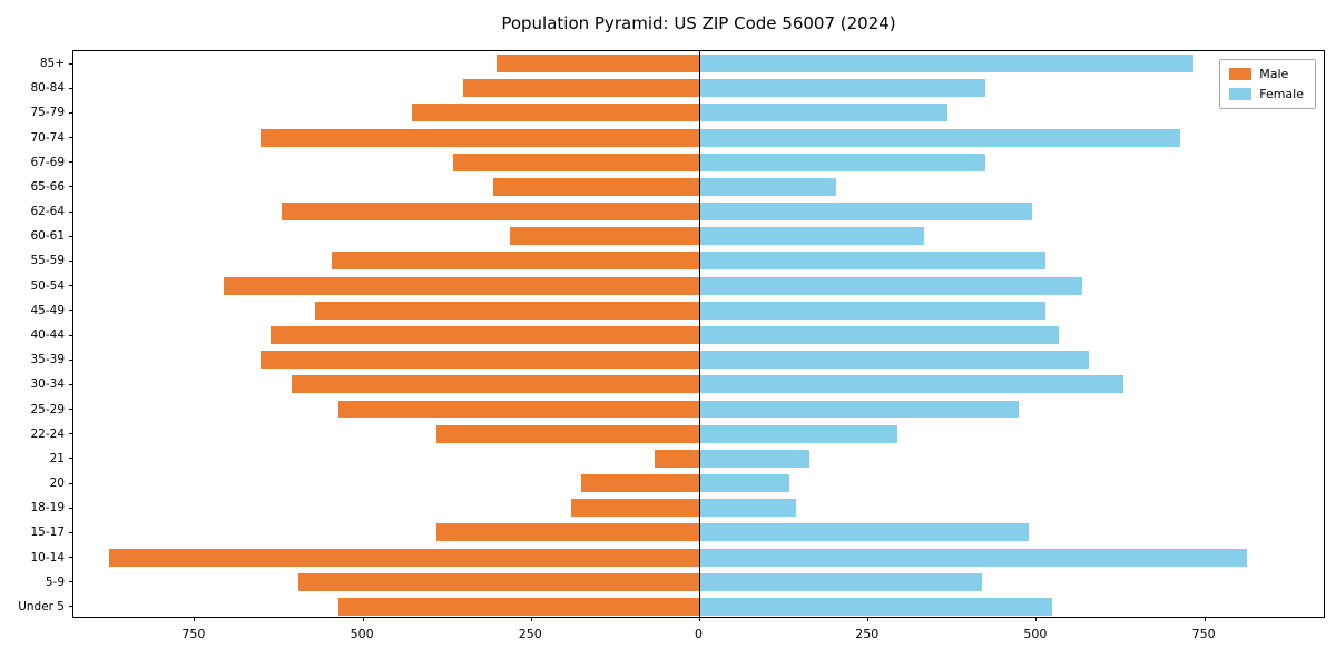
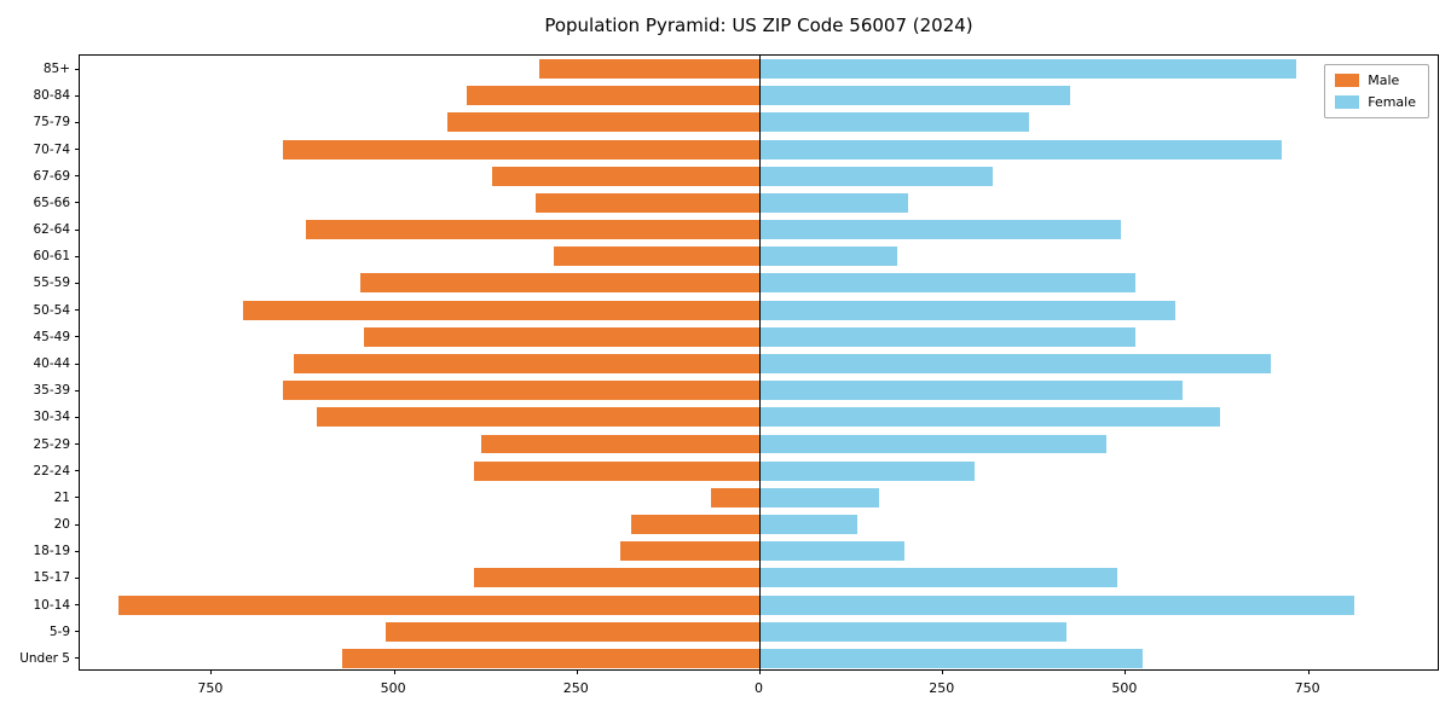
Male/80-84: 350 -> 400
Female/67-69: 420 -> 320
Female/60-61: 340 -> 190
Male/45-49: 570 -> 540
Female/40-44: 540 -> 700
Male/25-29: 540 -> 380
Female/18-19: 140 -> 200
Male/5-9: 600 -> 510
Male/Under 5: 540 -> 570
